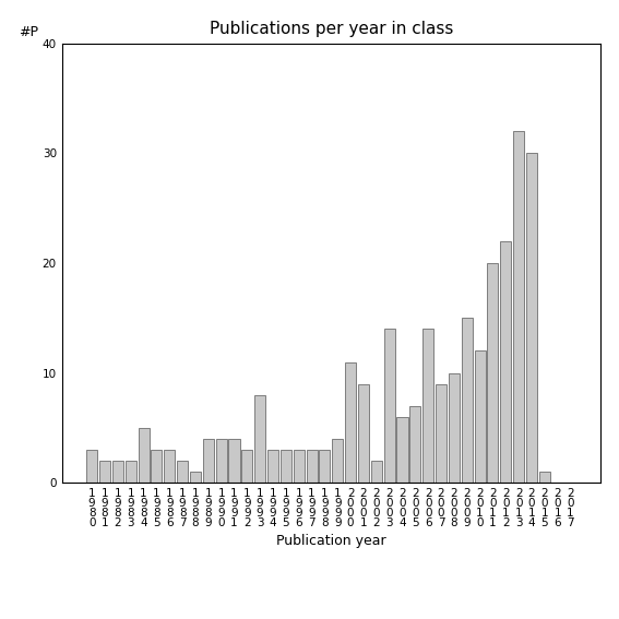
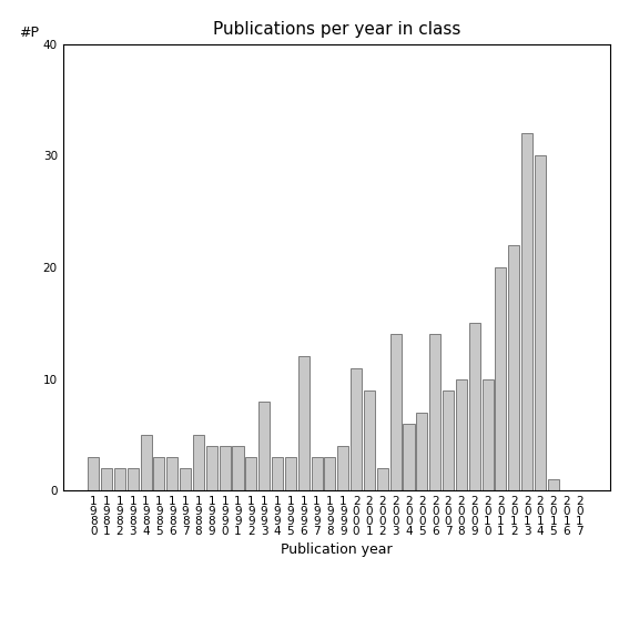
1 9 8 8: 1 -> 5
1 9 9 6: 3 -> 12
2 0 1 0: 12 -> 10
